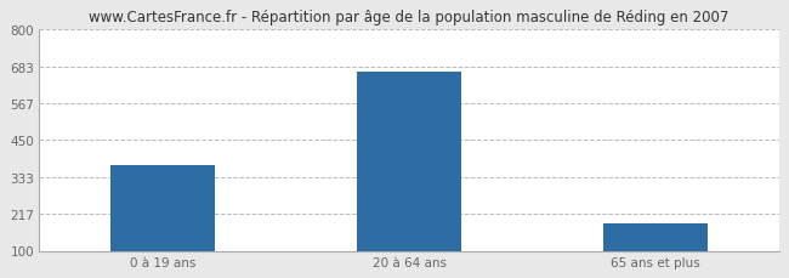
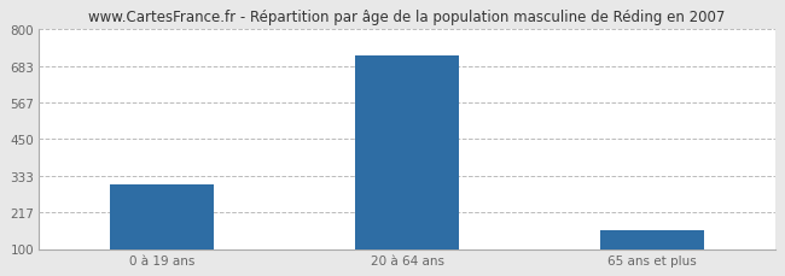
0 à 19 ans: 370 -> 305
20 à 64 ans: 665 -> 715
65 ans et plus: 185 -> 160
